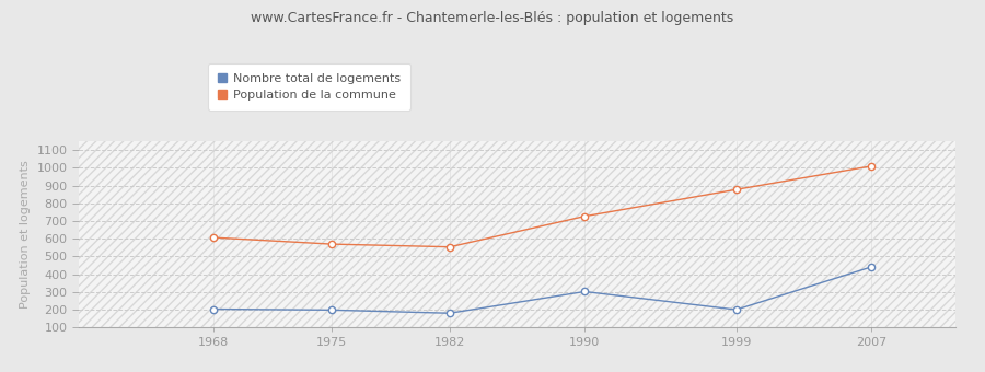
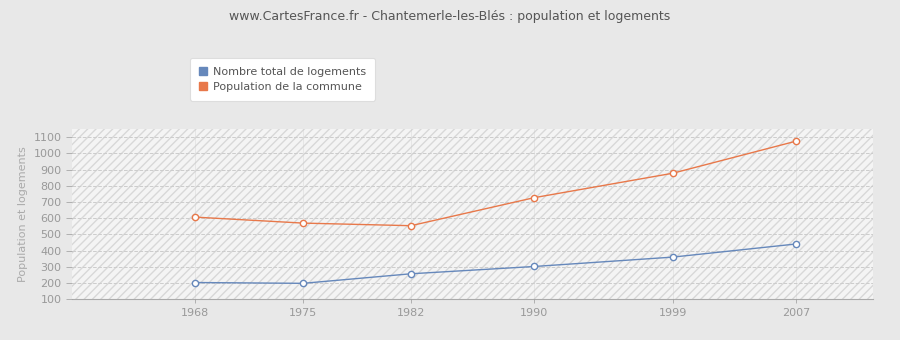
Nombre total de logements/1982: 180 -> 260
Nombre total de logements/1999: 200 -> 360
Population de la commune/2007: 1010 -> 1080
